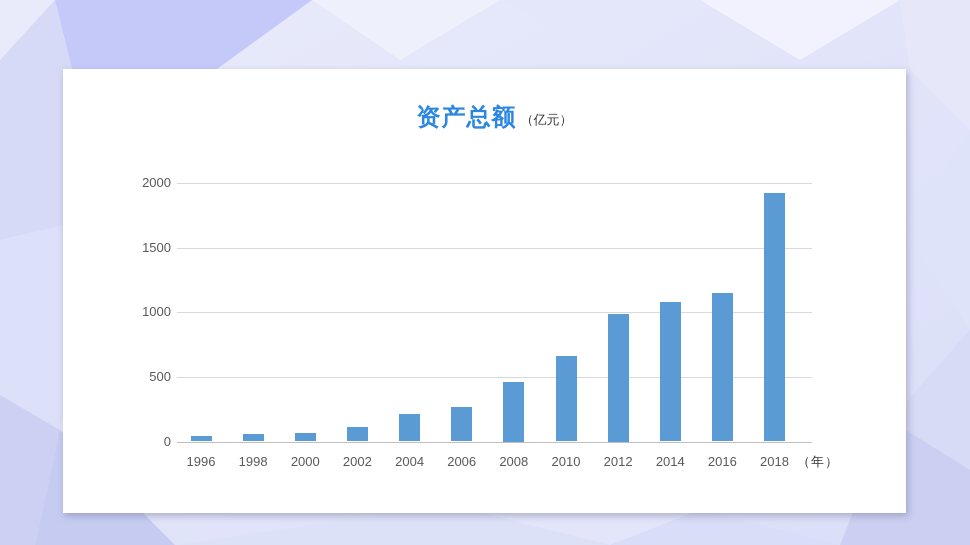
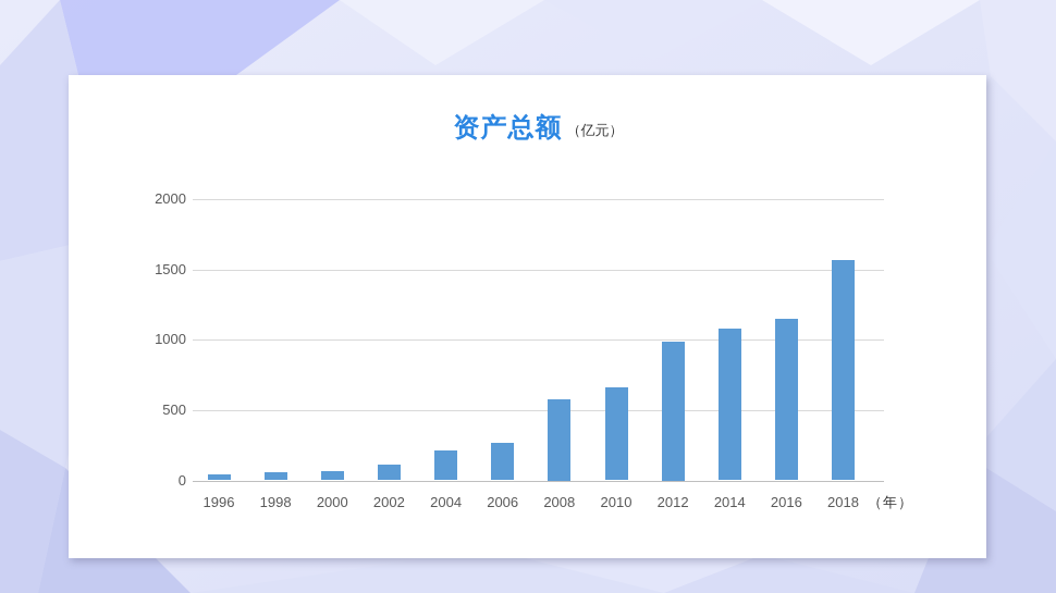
2008: 460 -> 580
2018: 1920 -> 1570
